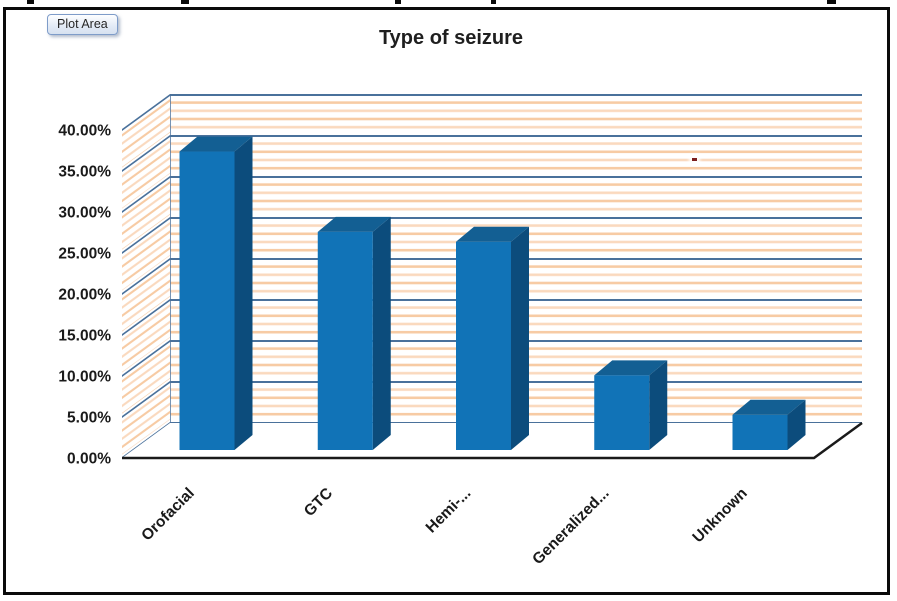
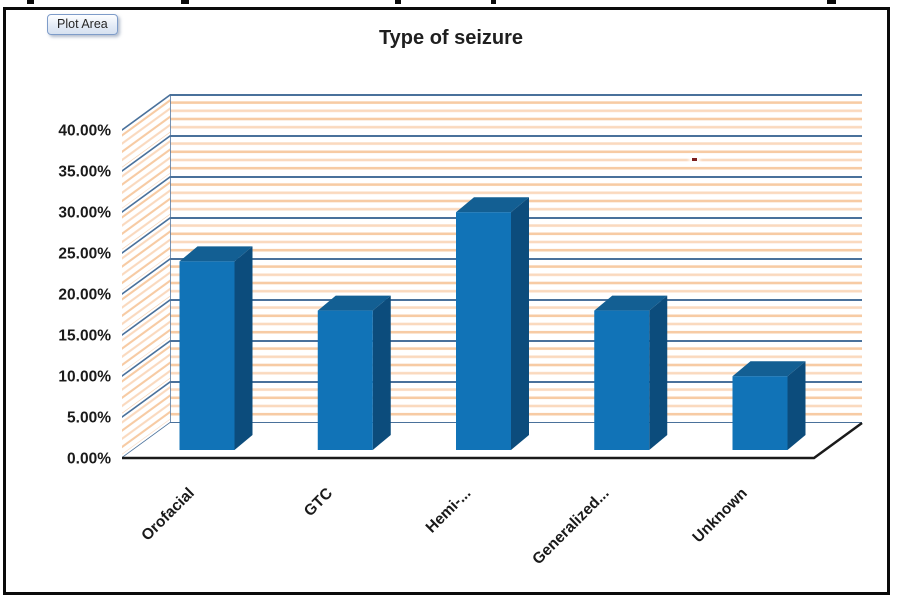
Orofacial: 36% -> 23%
GTC: 27% -> 17%
Hemi-...: 25% -> 29%
Generalized...: 9% -> 17%
Unknown: 4% -> 9%
